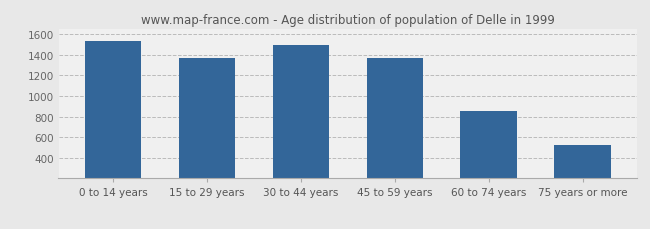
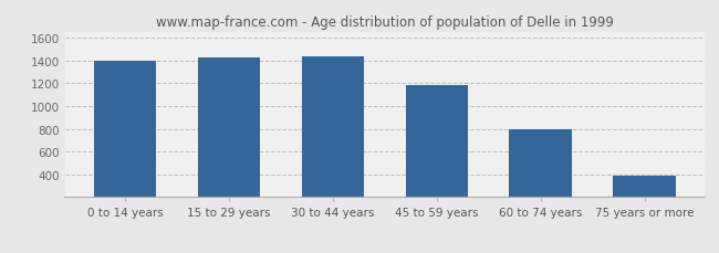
0 to 14 years: 1530 -> 1400
15 to 29 years: 1370 -> 1420
30 to 44 years: 1490 -> 1440
45 to 59 years: 1370 -> 1180
60 to 74 years: 850 -> 800
75 years or more: 520 -> 390
